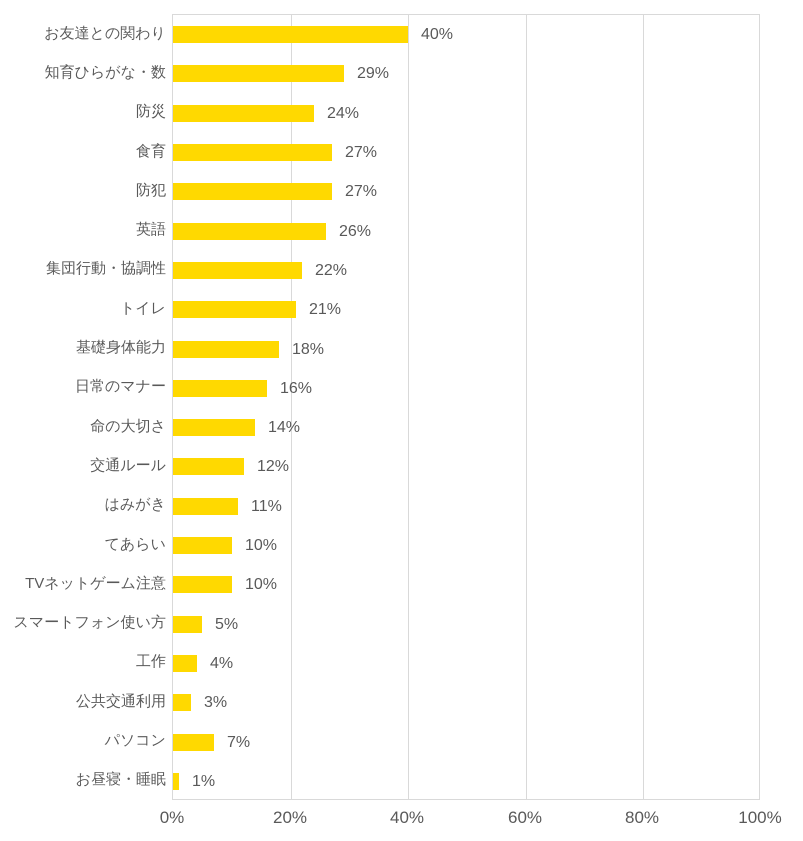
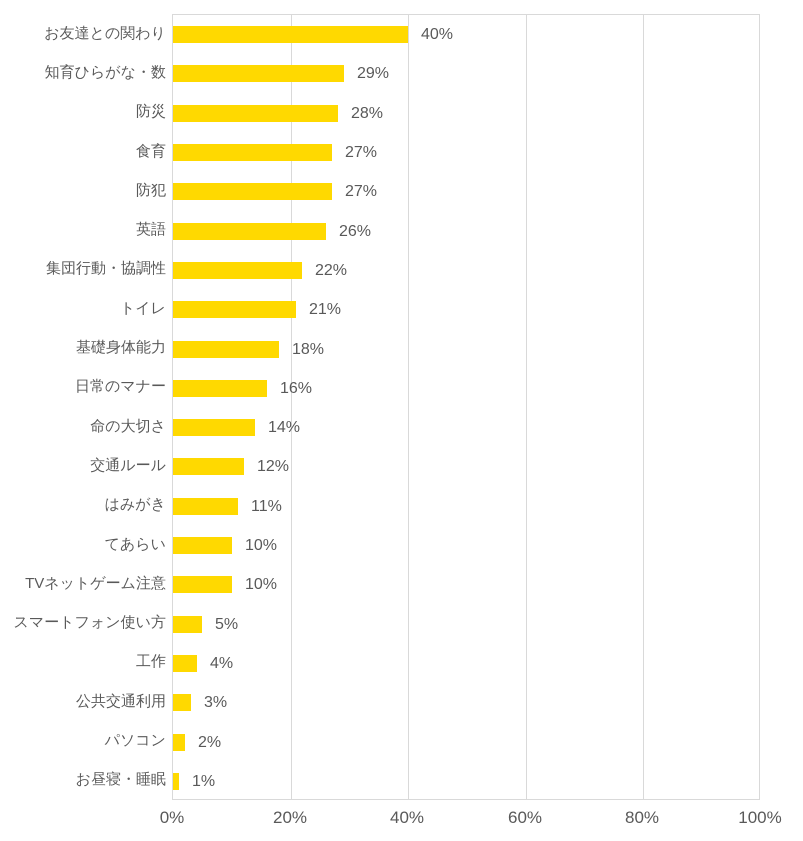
防災: 24% -> 28%
パソコン: 7% -> 2%
